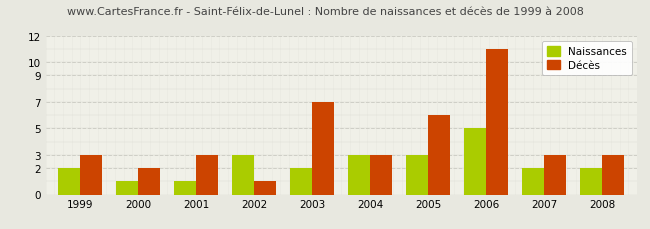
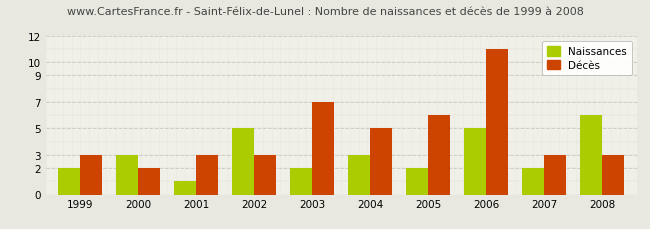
Naissances/2000: 1 -> 3
Naissances/2002: 3 -> 5
Décès/2002: 1 -> 3
Décès/2004: 3 -> 5
Naissances/2005: 3 -> 2
Naissances/2008: 2 -> 6
